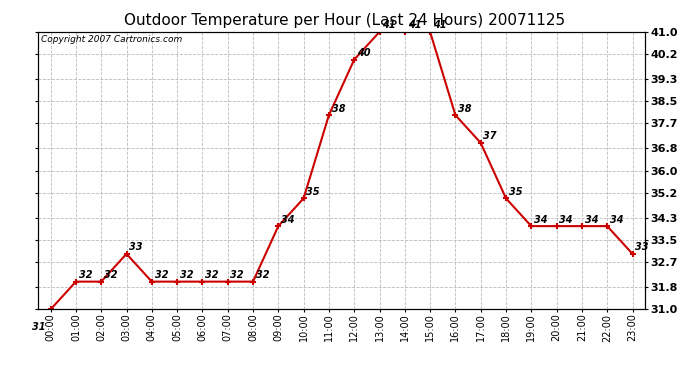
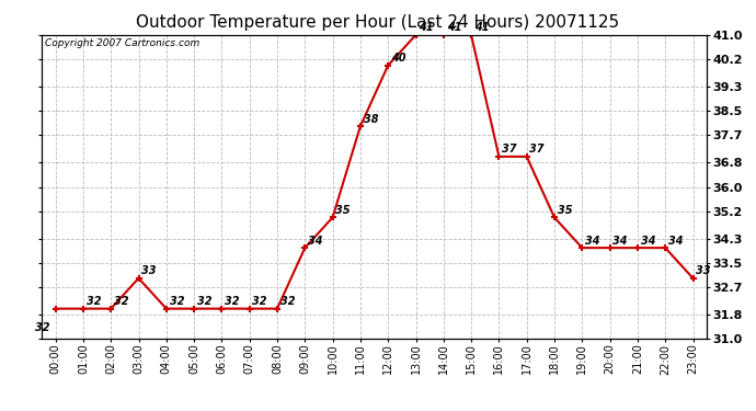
00:00: 31 -> 32
16:00: 38 -> 37
